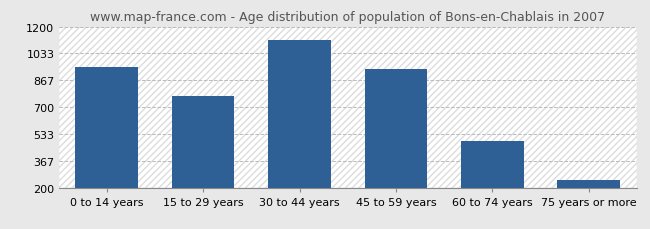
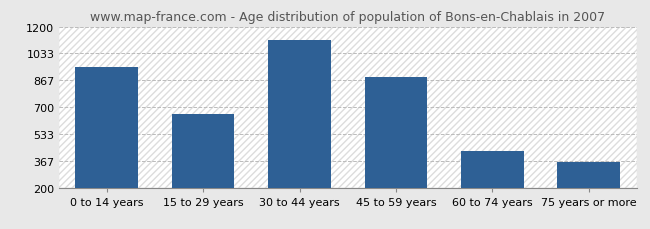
15 to 29 years: 770 -> 660
45 to 59 years: 940 -> 890
60 to 74 years: 490 -> 430
75 years or more: 240 -> 360
